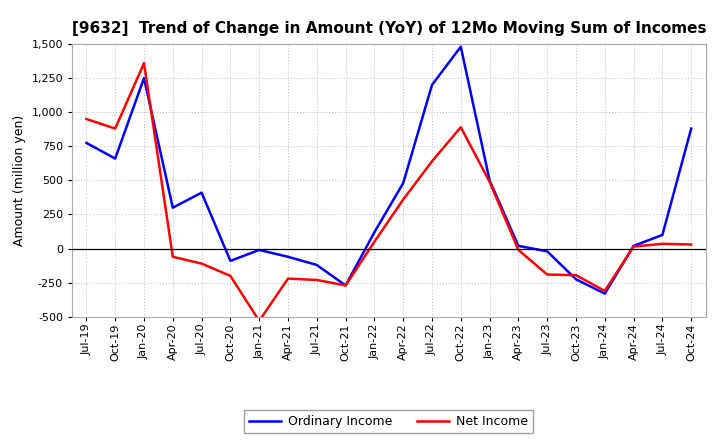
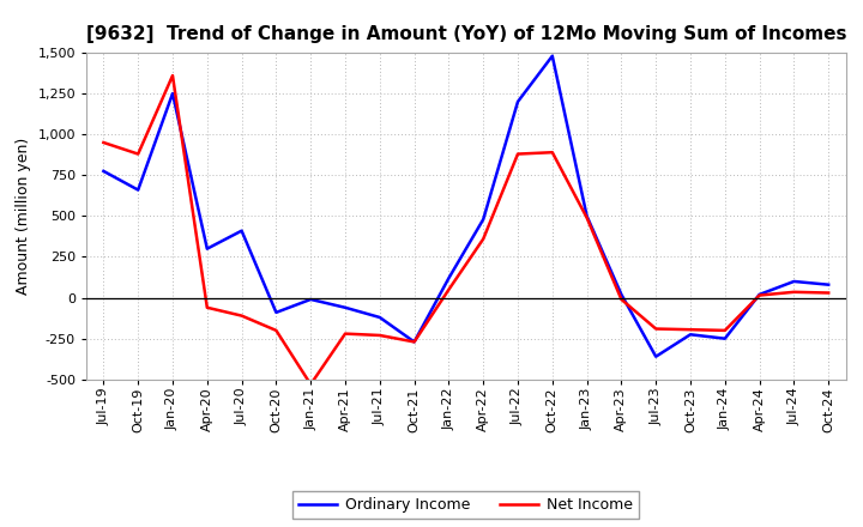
Net Income/Jul-22: 640 -> 880
Ordinary Income/Jul-23: -20 -> -360
Ordinary Income/Jan-24: -330 -> -250
Net Income/Jan-24: -310 -> -200
Ordinary Income/Oct-24: 880 -> 80
